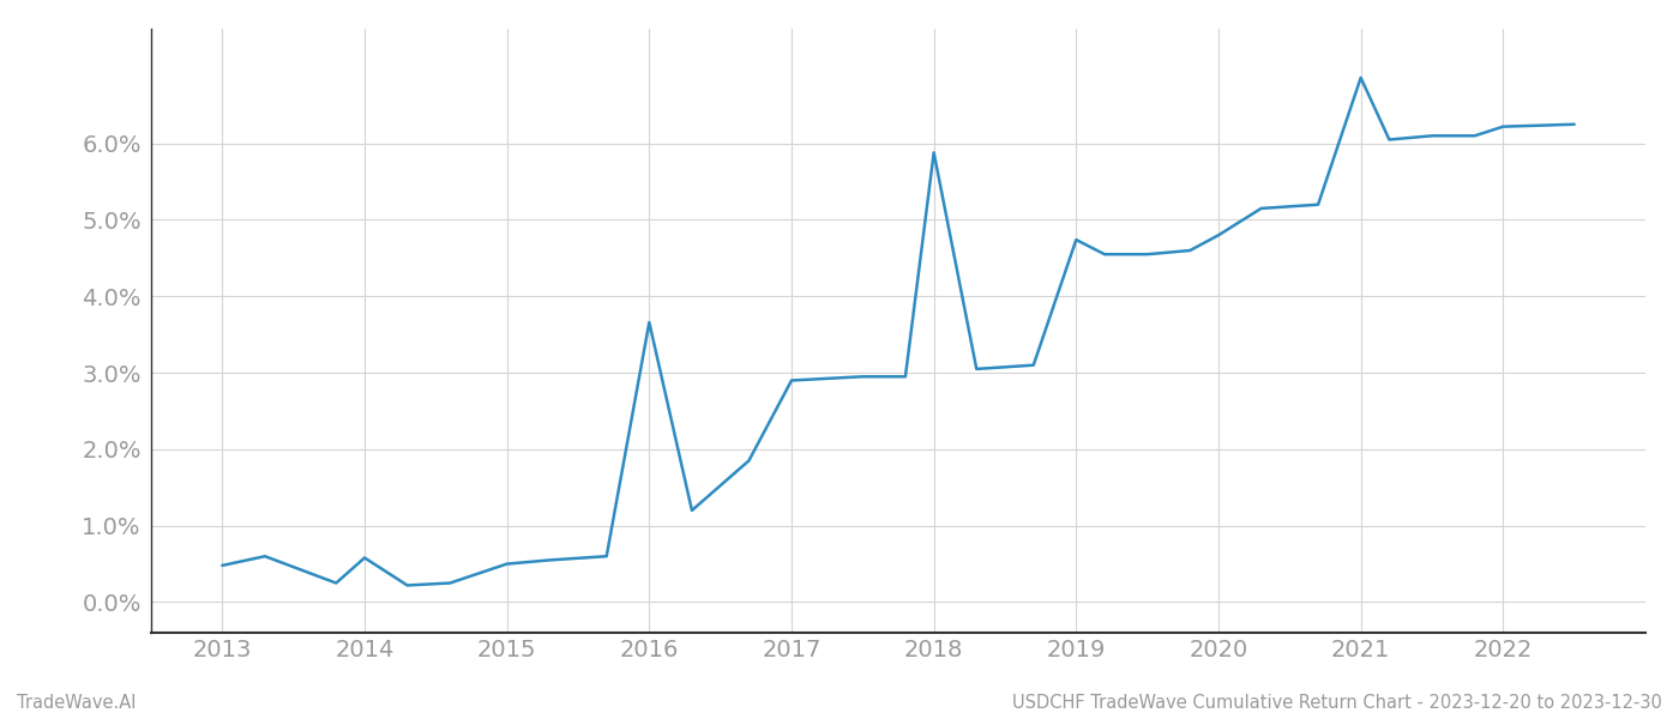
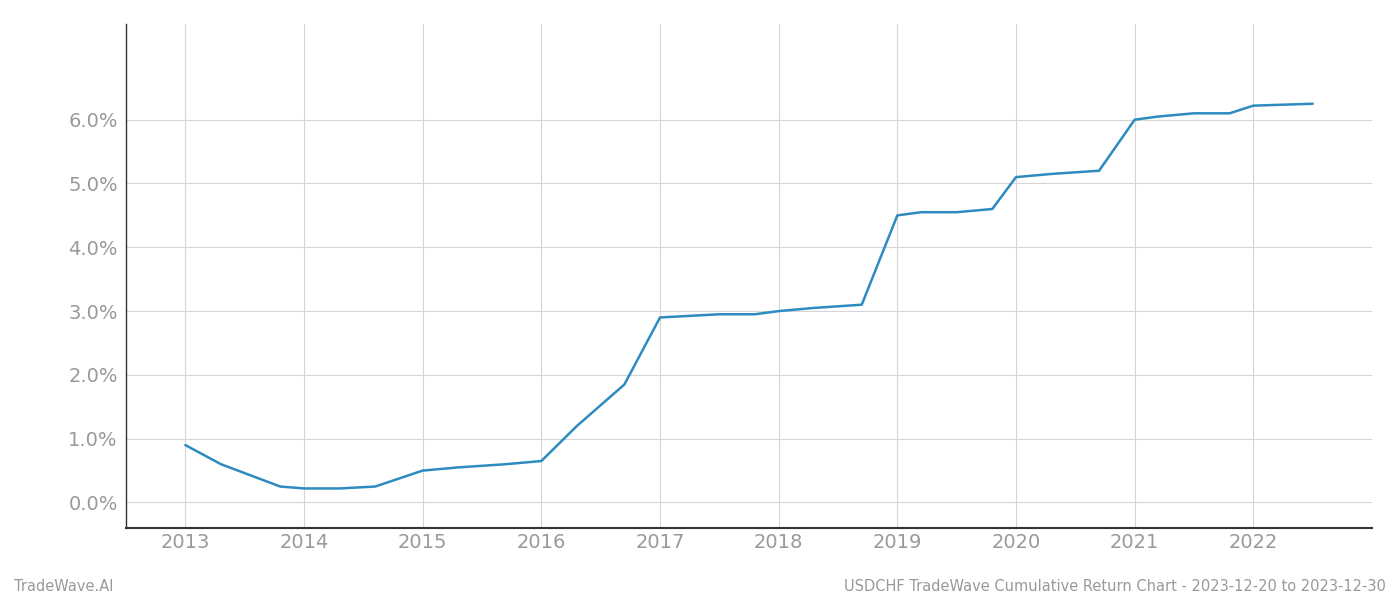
2013: 0.48% -> 0.90%
2014: 0.58% -> 0.22%
2016: 3.66% -> 0.65%
2018: 5.88% -> 3.00%
2019: 4.74% -> 4.50%
2020: 4.80% -> 5.10%
2021: 6.86% -> 6.00%
